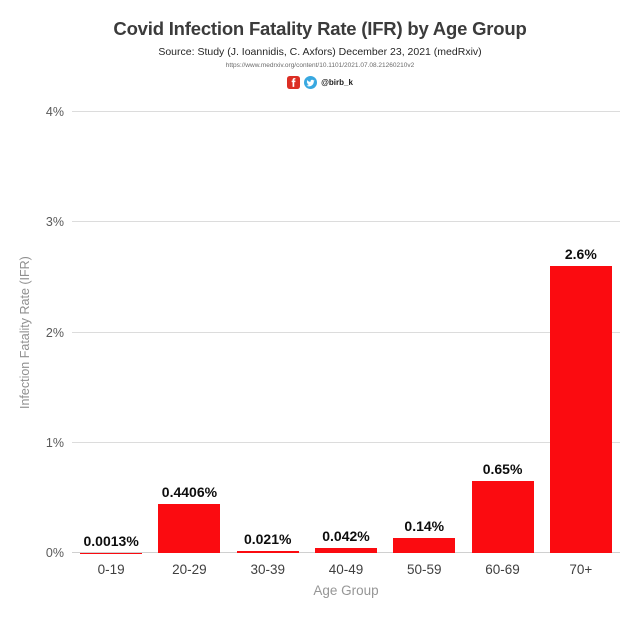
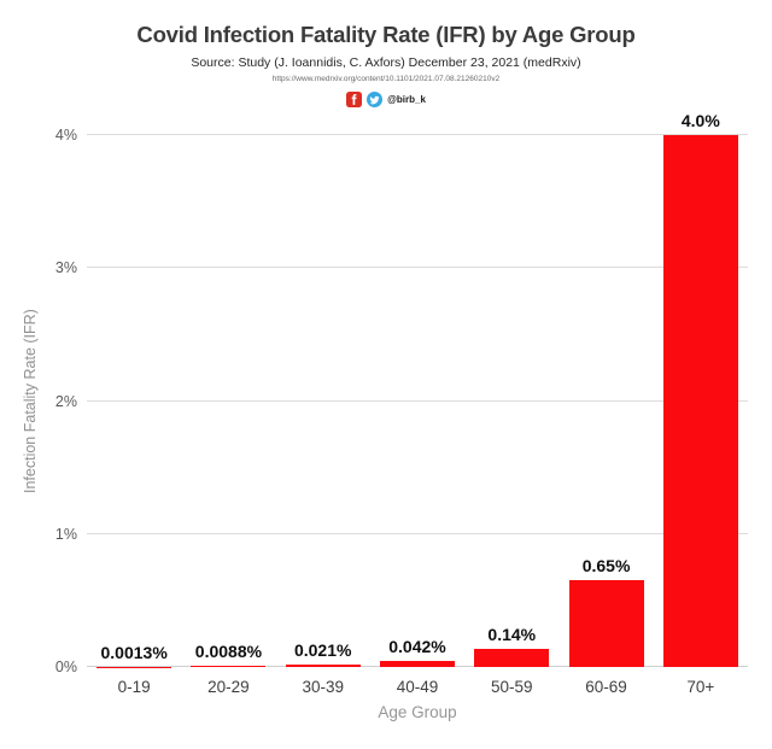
20-29: 0.4406% -> 0.0088%
70+: 2.6% -> 4.0%
